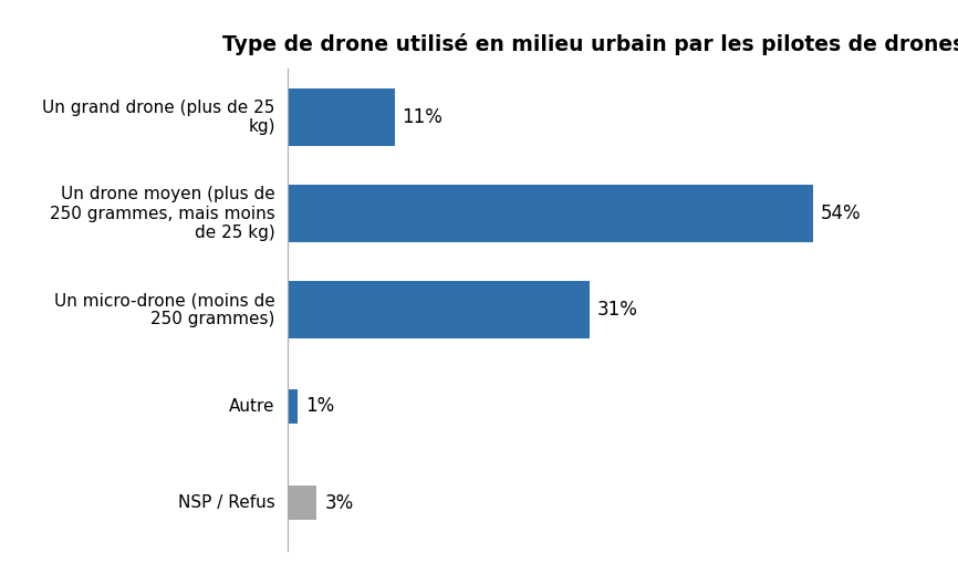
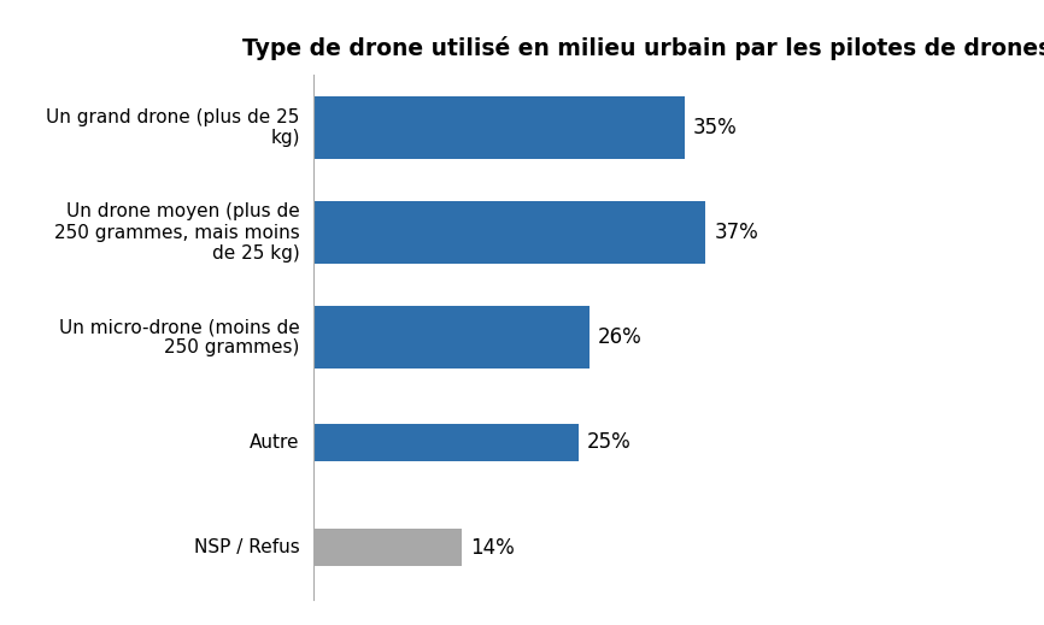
Un grand drone (plus de 25 kg): 11% -> 35%
Un drone moyen (plus de 250 grammes, mais moins de 25 kg): 54% -> 37%
Un micro-drone (moins de 250 grammes): 31% -> 26%
Autre: 1% -> 25%
NSP / Refus: 3% -> 14%
